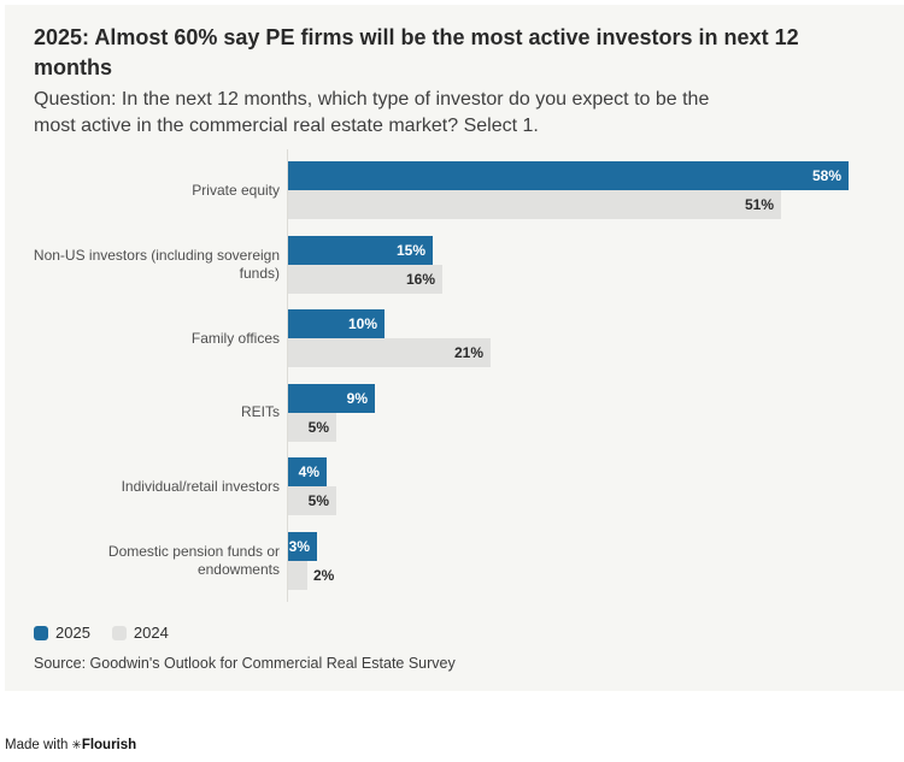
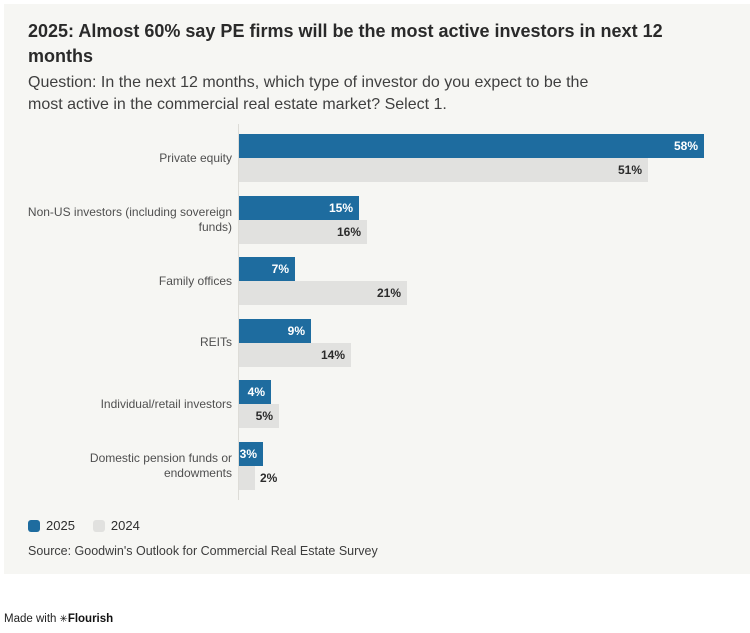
2025/Family offices: 10% -> 7%
2024/REITs: 5% -> 14%
